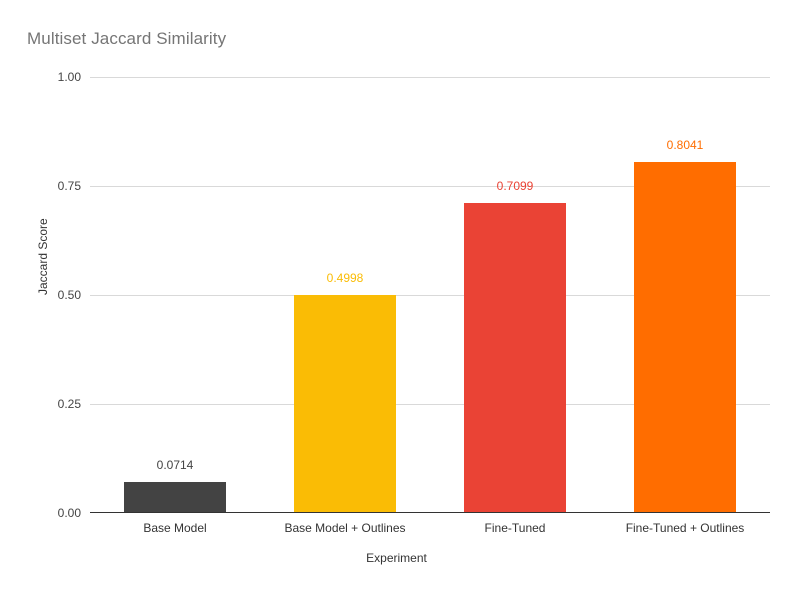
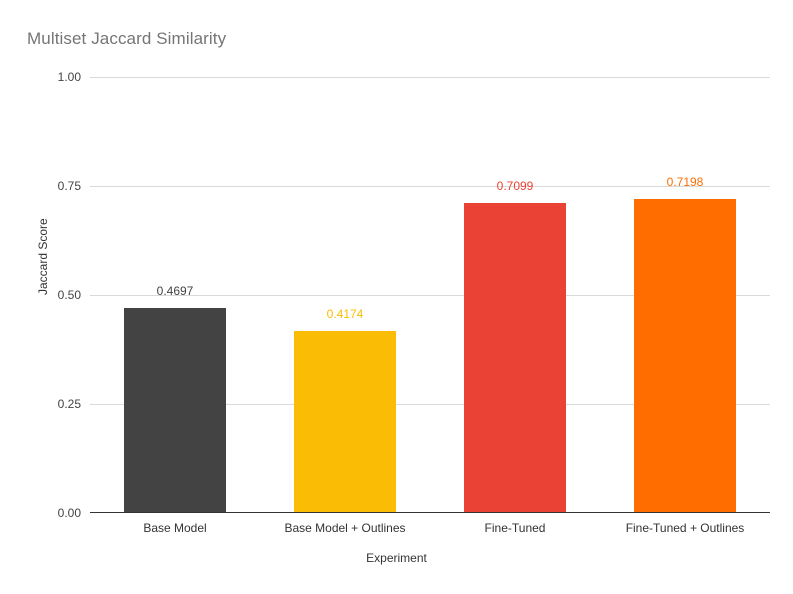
Base Model: 0.0714 -> 0.4697
Base Model + Outlines: 0.4998 -> 0.4174
Fine-Tuned + Outlines: 0.8041 -> 0.7198
